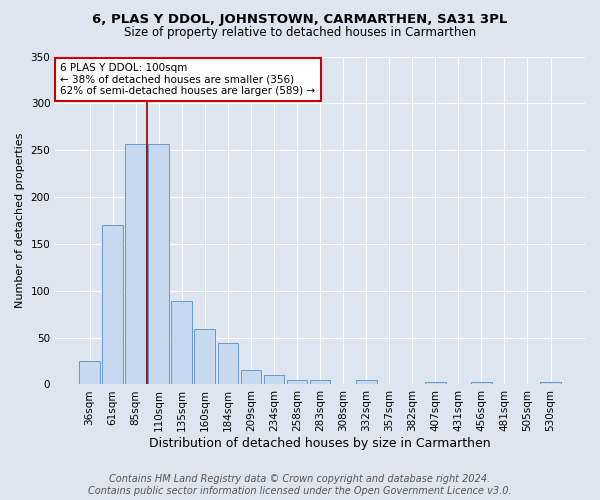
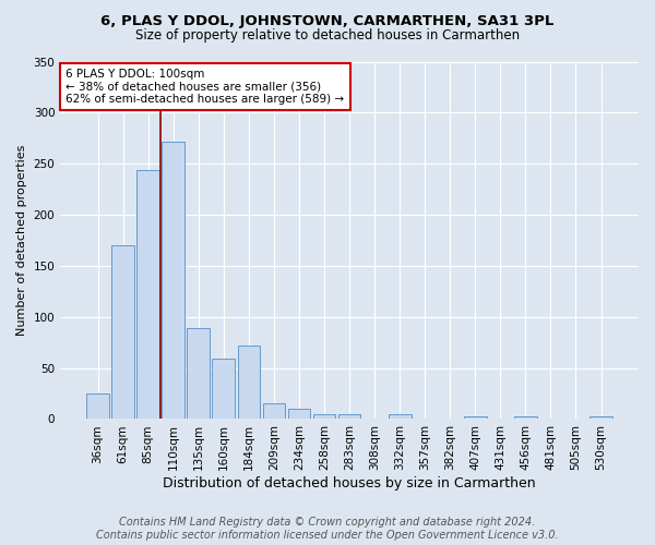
85sqm: 257 -> 244
110sqm: 257 -> 272
184sqm: 44 -> 72
